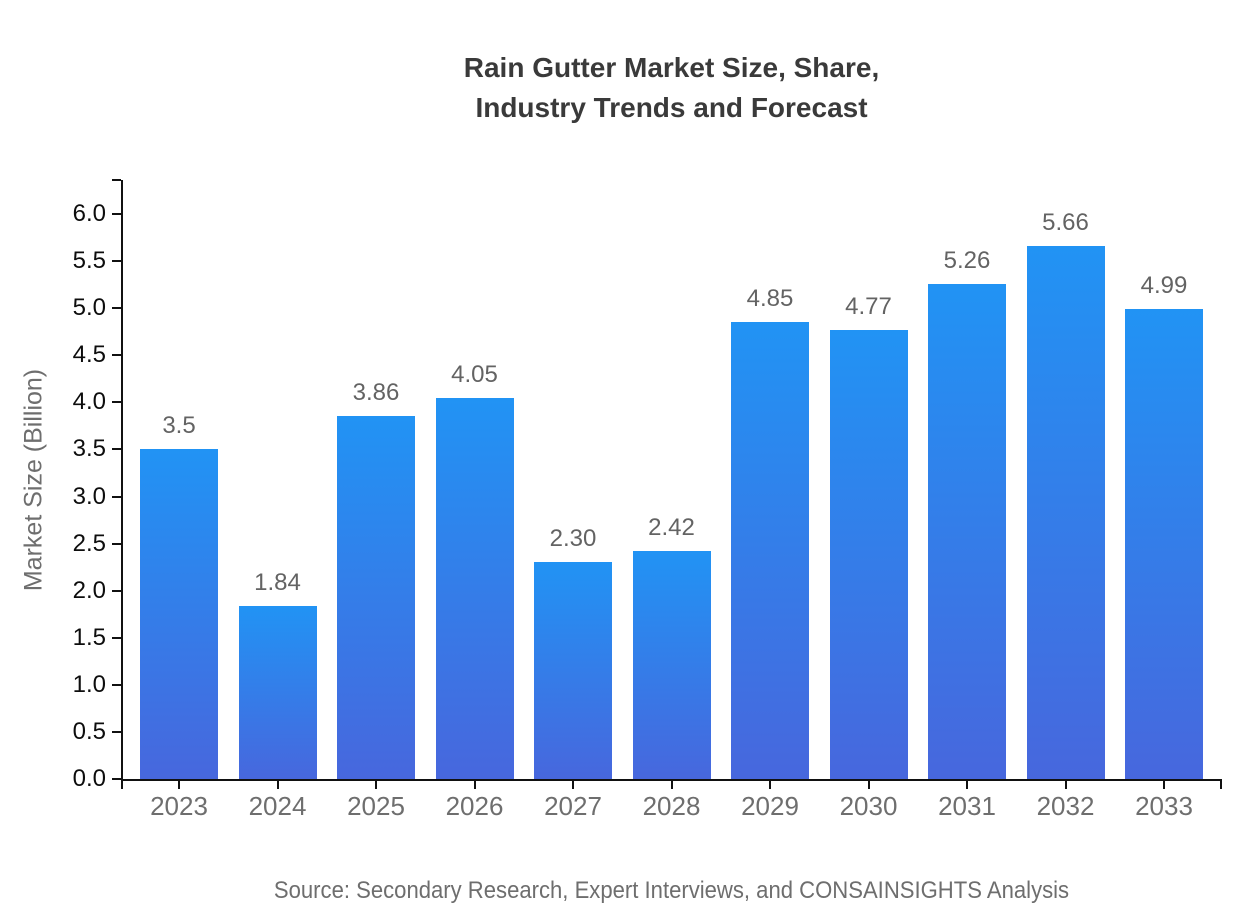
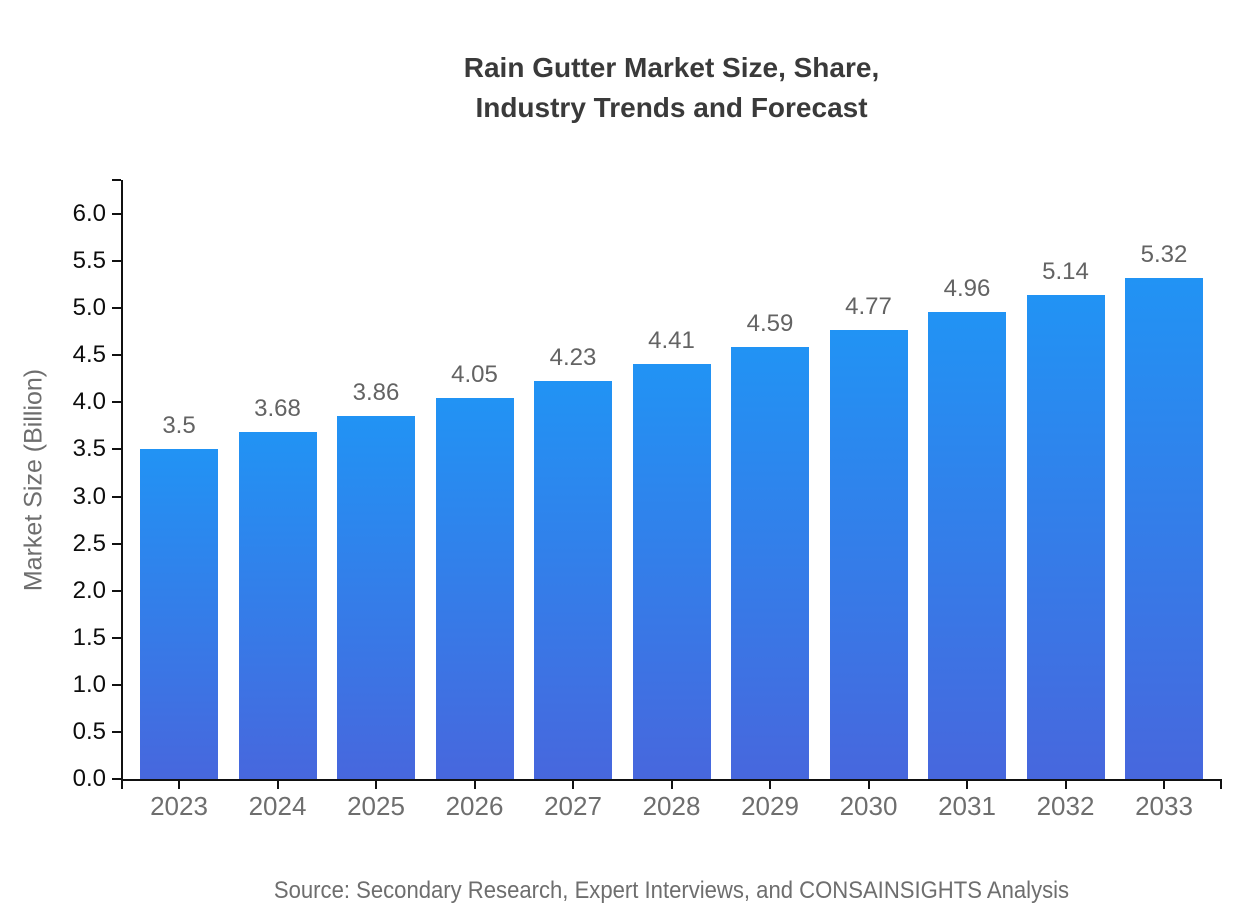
2024: 1.84 -> 3.68
2027: 2.30 -> 4.23
2028: 2.42 -> 4.41
2029: 4.85 -> 4.59
2031: 5.26 -> 4.96
2032: 5.66 -> 5.14
2033: 4.99 -> 5.32
